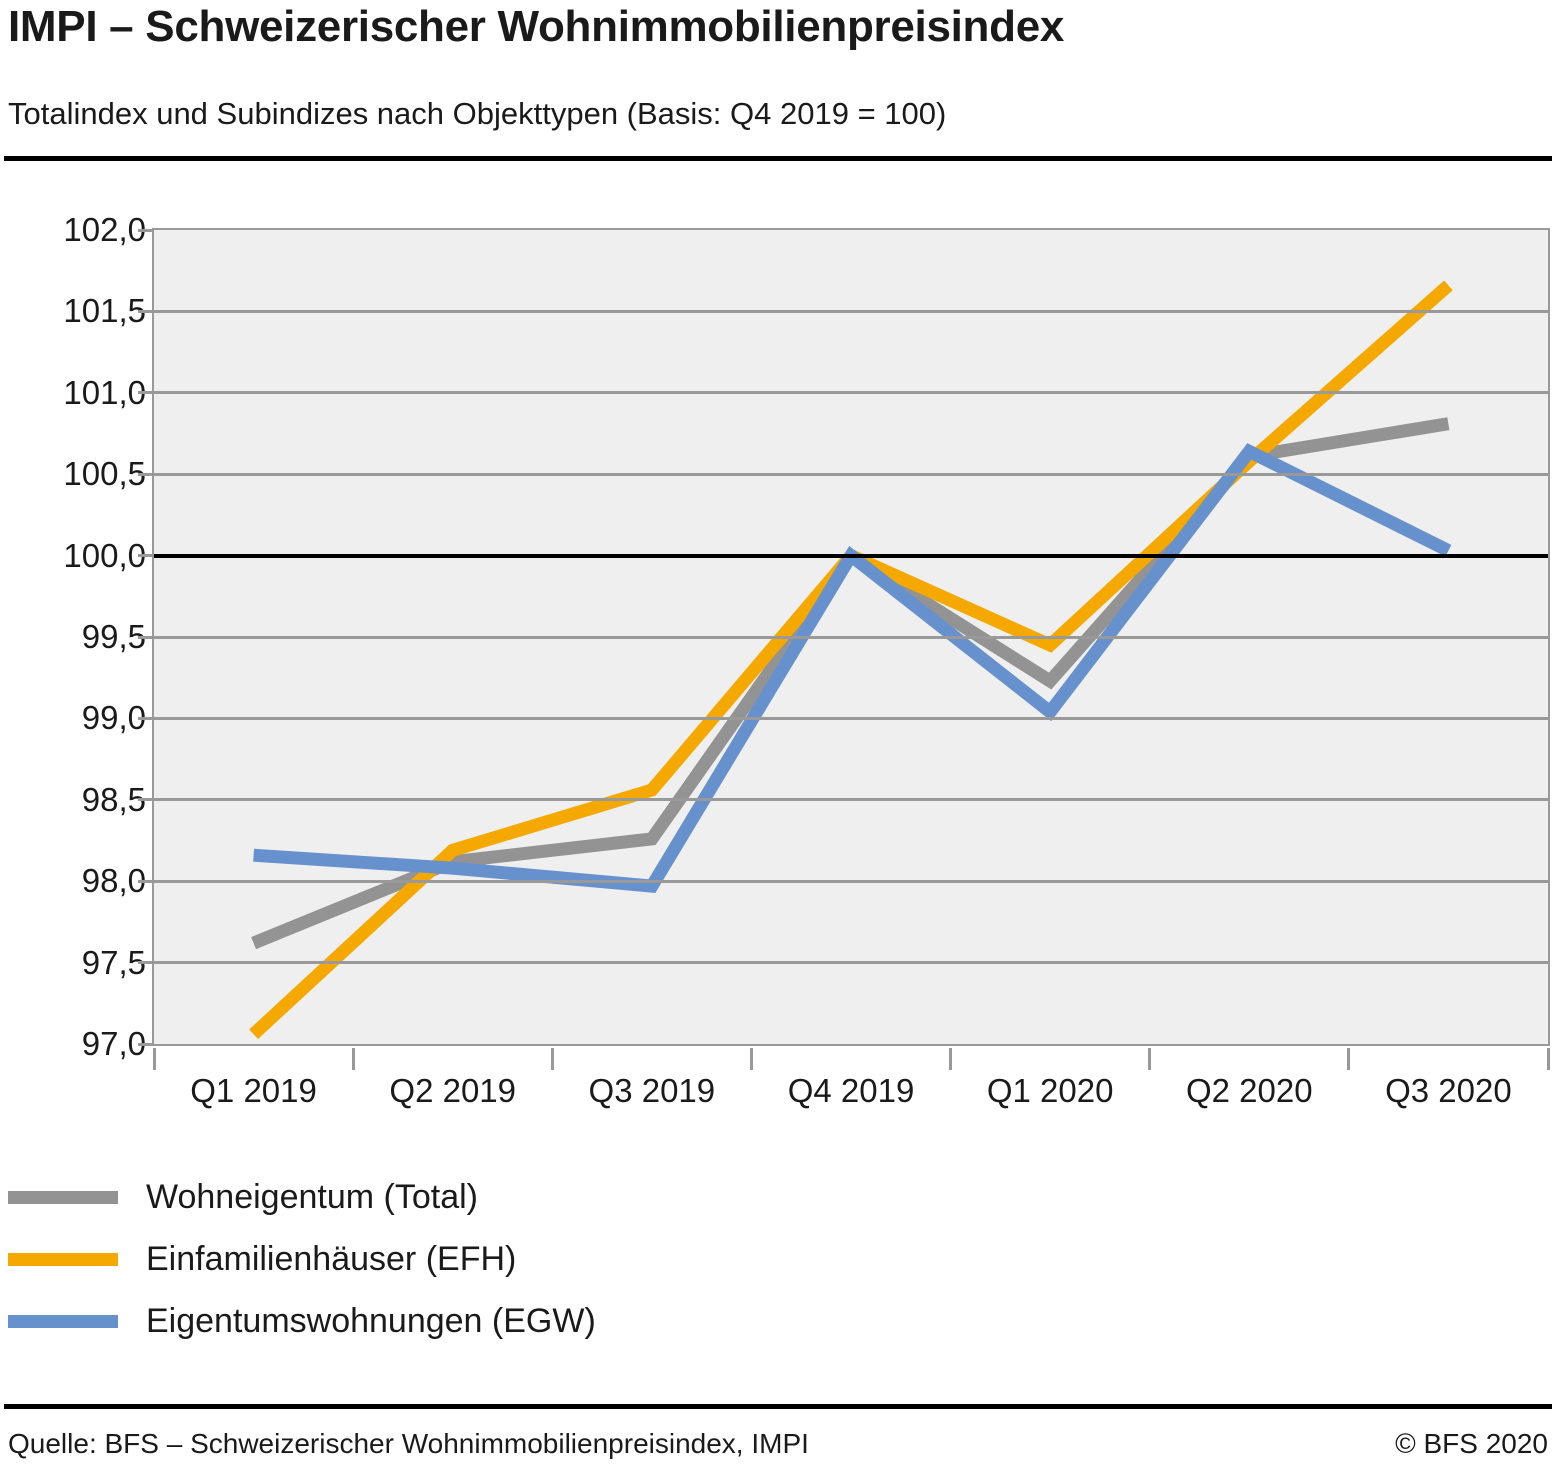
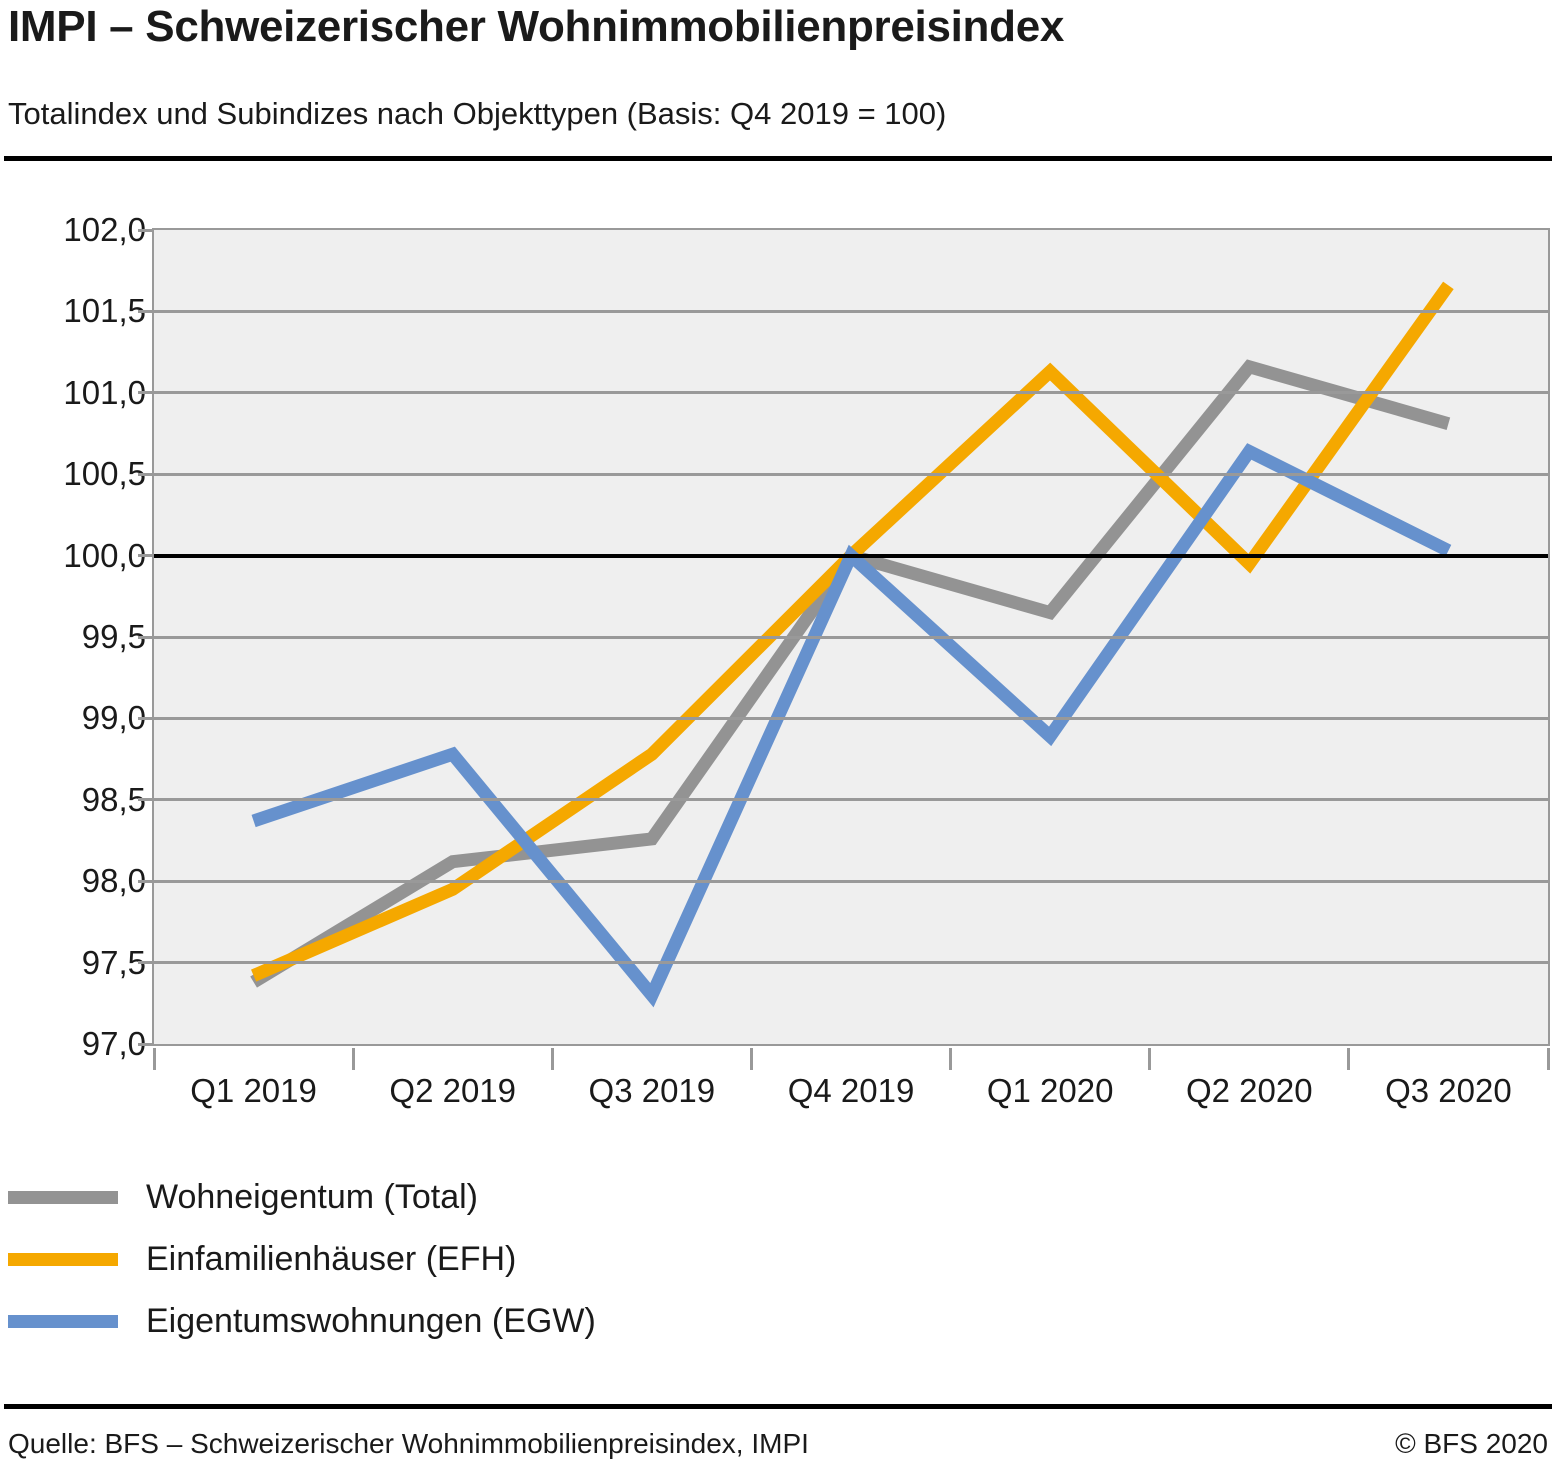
Wohneigentum (Total)/Q1 2019: 97,62 -> 97,38
Einfamilienhäuser (EFH)/Q1 2019: 97,06 -> 97,42
Eigentumswohnungen (EGW)/Q1 2019: 98,16 -> 98,37
Einfamilienhäuser (EFH)/Q2 2019: 98,19 -> 97,95
Eigentumswohnungen (EGW)/Q2 2019: 98,08 -> 98,78
Einfamilienhäuser (EFH)/Q3 2019: 98,56 -> 98,78
Eigentumswohnungen (EGW)/Q3 2019: 97,97 -> 97,30
Wohneigentum (Total)/Q1 2020: 99,23 -> 99,65
Einfamilienhäuser (EFH)/Q1 2020: 99,45 -> 101,13
Eigentumswohnungen (EGW)/Q1 2020: 99,04 -> 98,89
Wohneigentum (Total)/Q2 2020: 100,61 -> 101,16
Einfamilienhäuser (EFH)/Q2 2020: 100,58 -> 99,95
